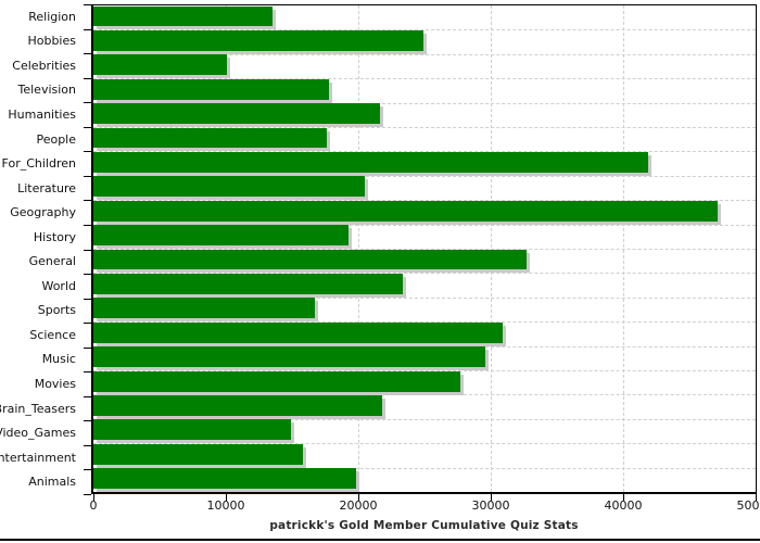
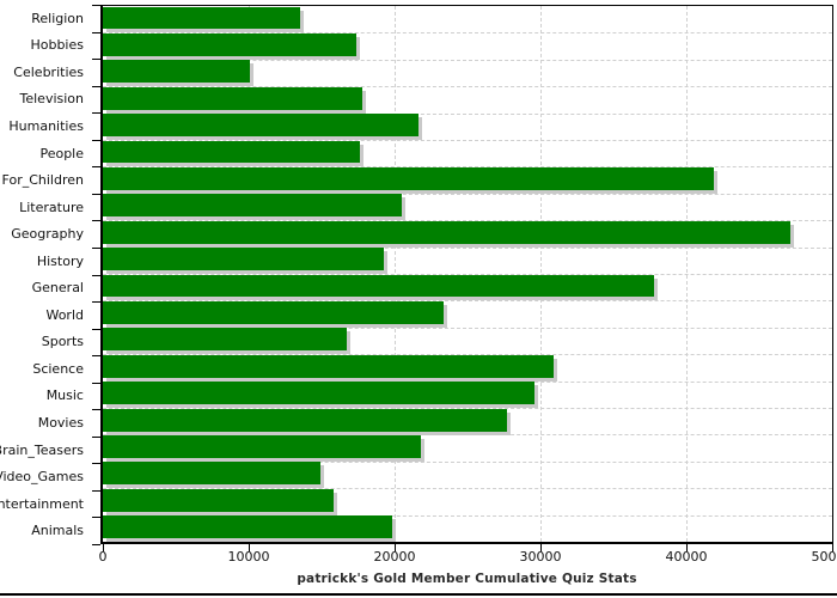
Hobbies: 24900 -> 17400
General: 32700 -> 37800
